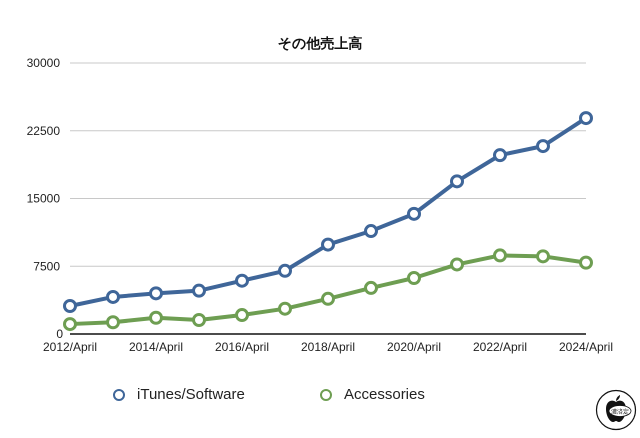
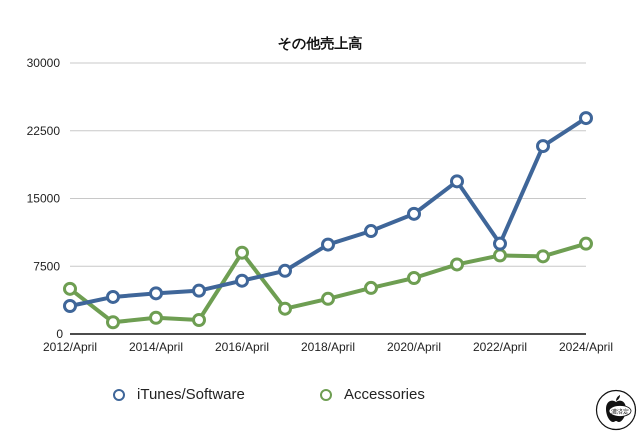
Accessories/2012/April: 1000 -> 5000
Accessories/2016/April: 2000 -> 9000
iTunes/Software/2022/April: 20000 -> 10000
Accessories/2024/April: 8000 -> 10000
